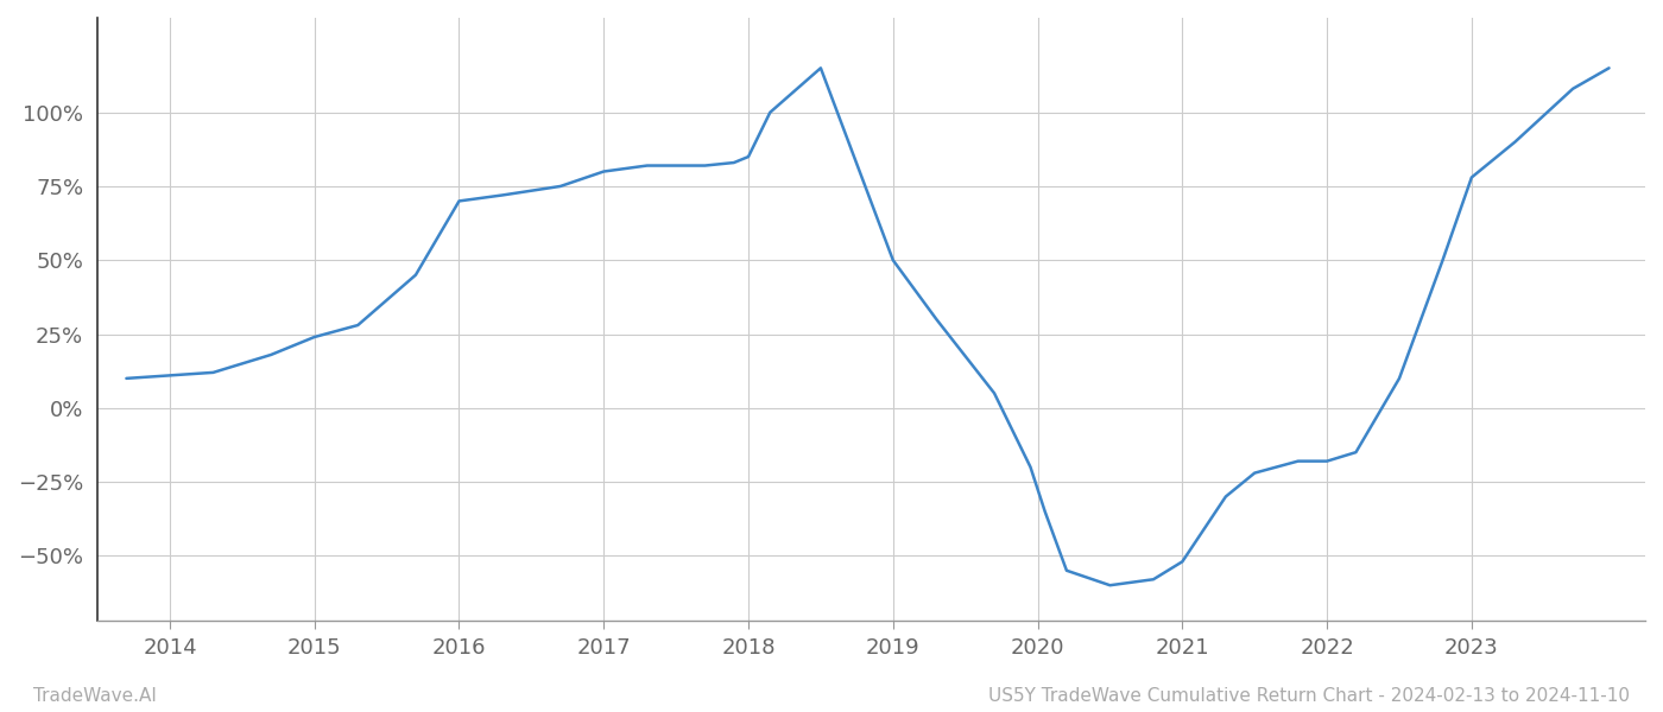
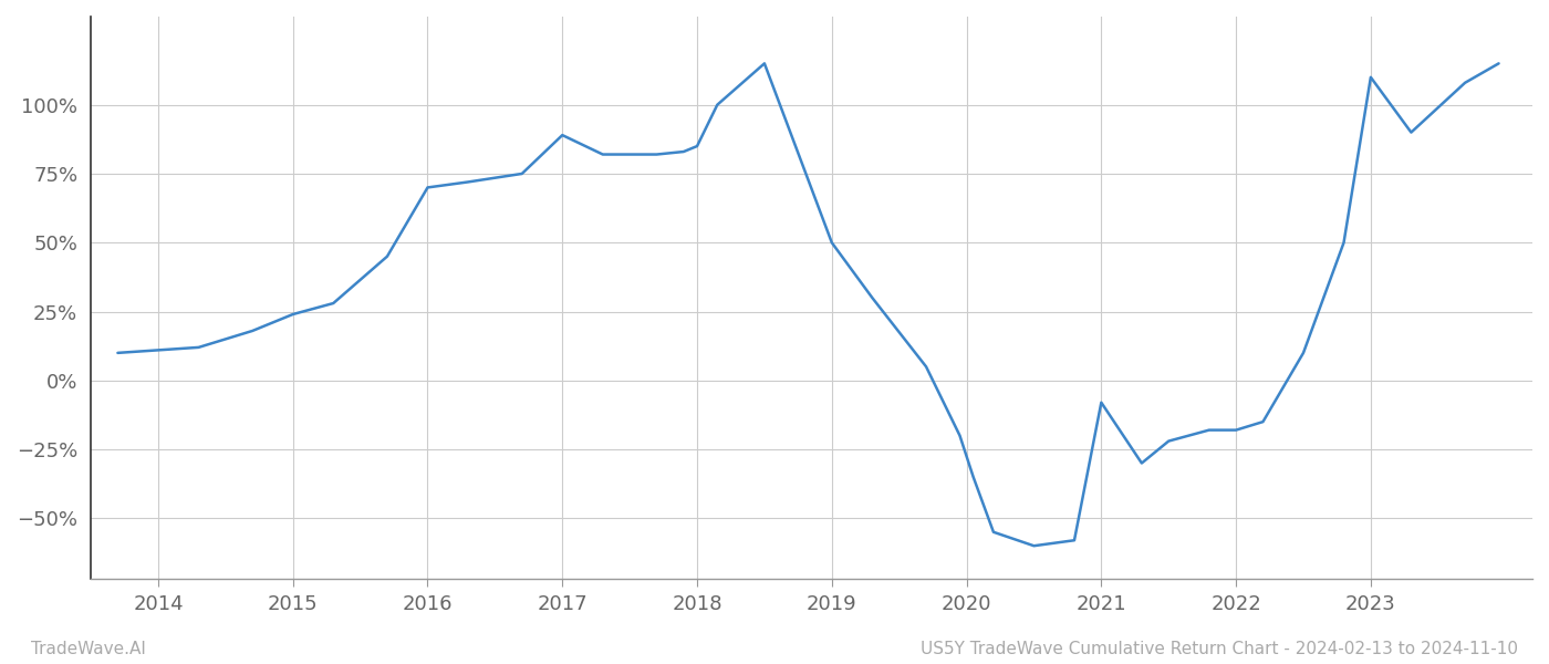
2017: 80% -> 89%
2021: -52% -> -8%
2023: 78% -> 110%
